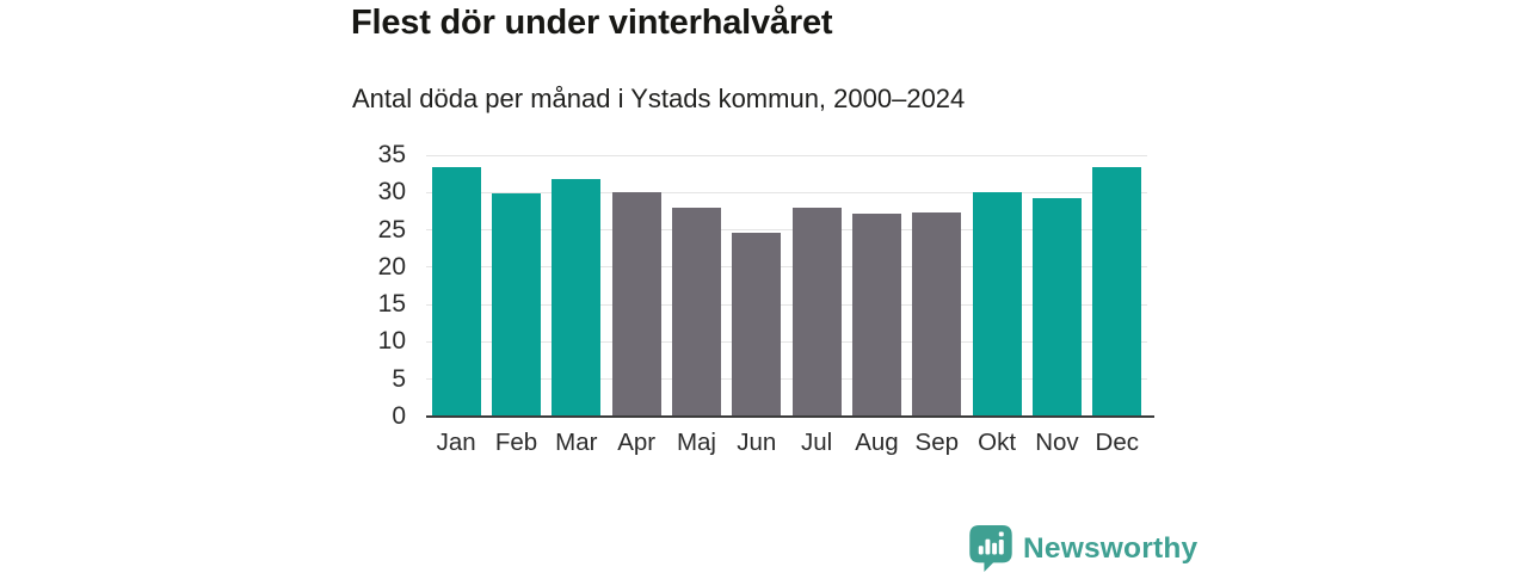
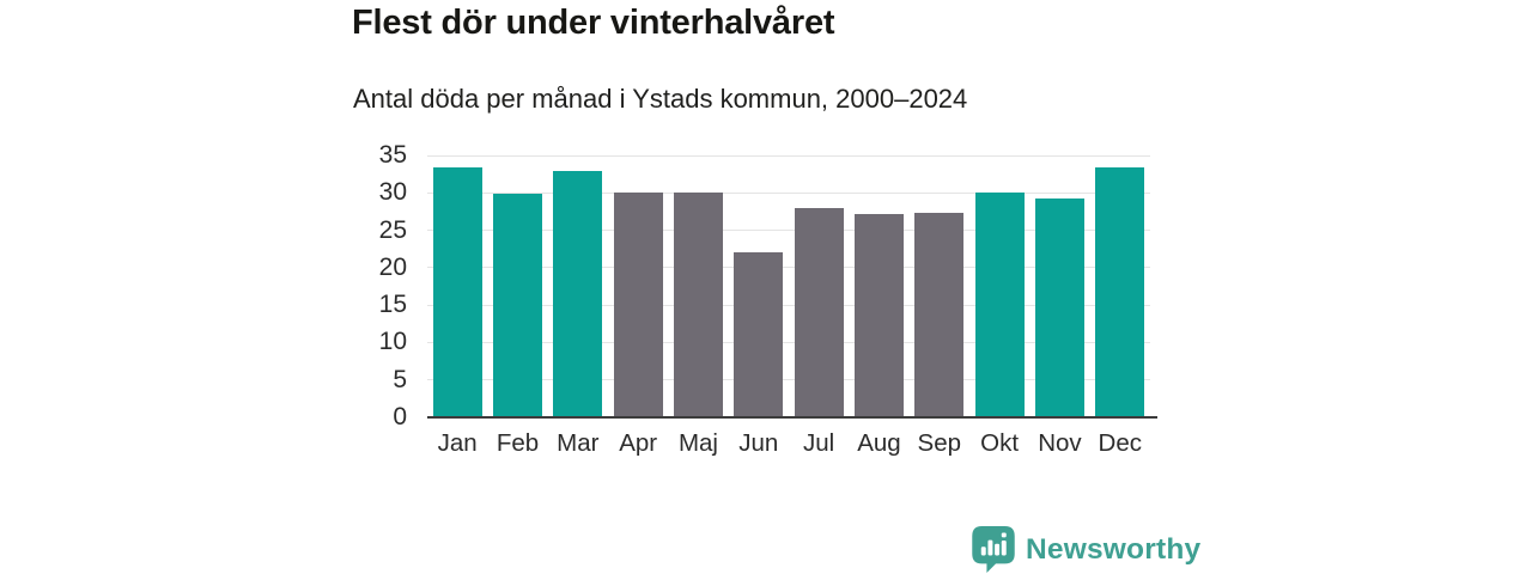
Mar: 32 -> 33
Maj: 28 -> 30
Jun: 25 -> 22
